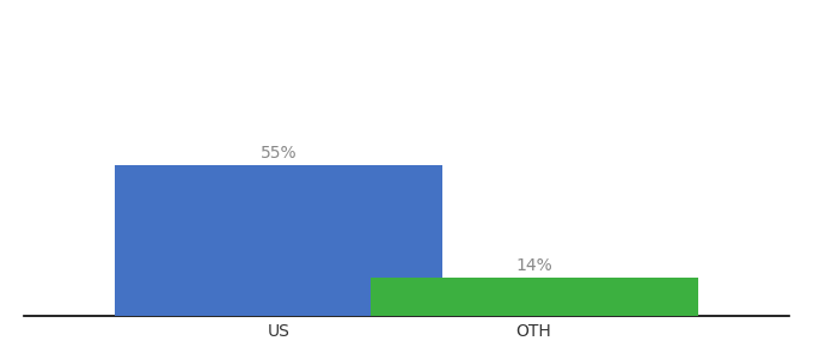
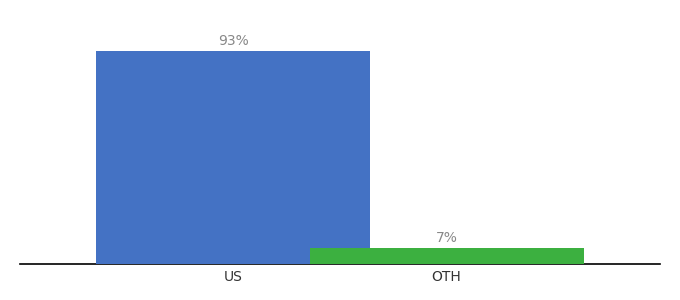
US: 55% -> 93%
OTH: 14% -> 7%
